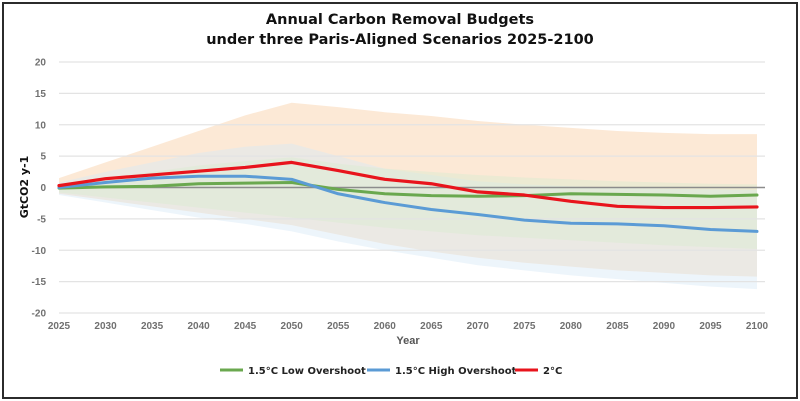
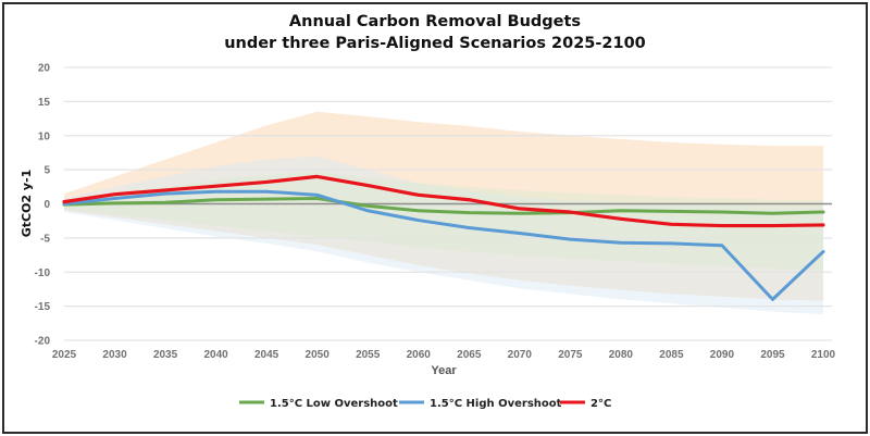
1.5°C High Overshoot/2095: -7 -> -14
